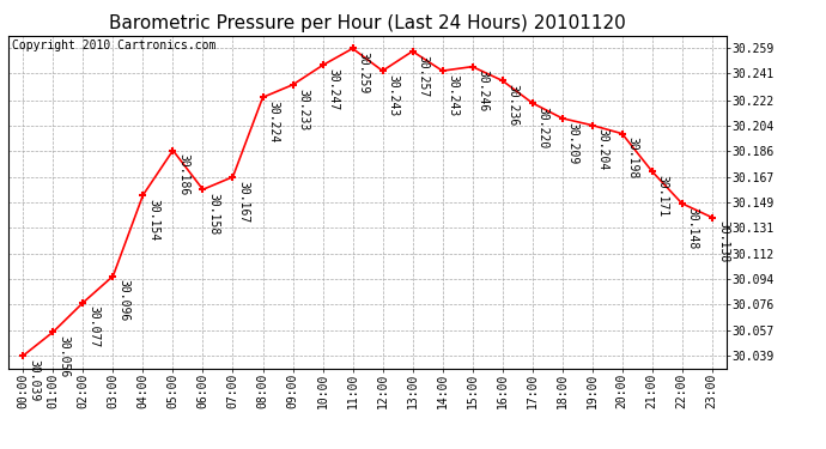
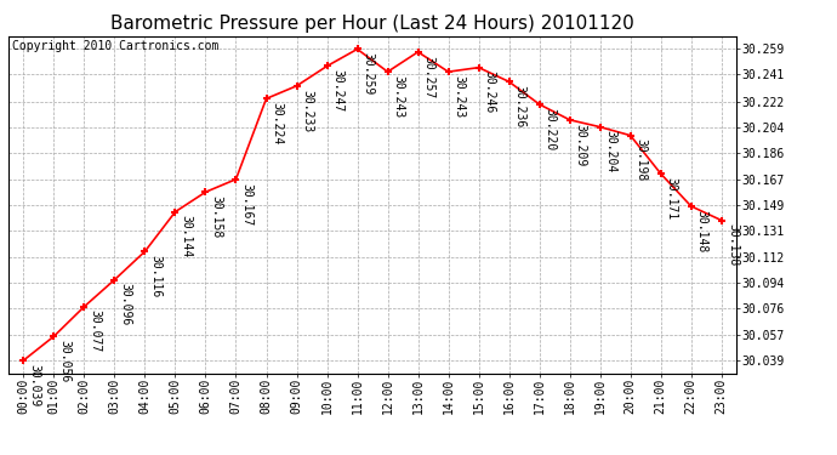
04:00: 30.154 -> 30.116
05:00: 30.186 -> 30.144
